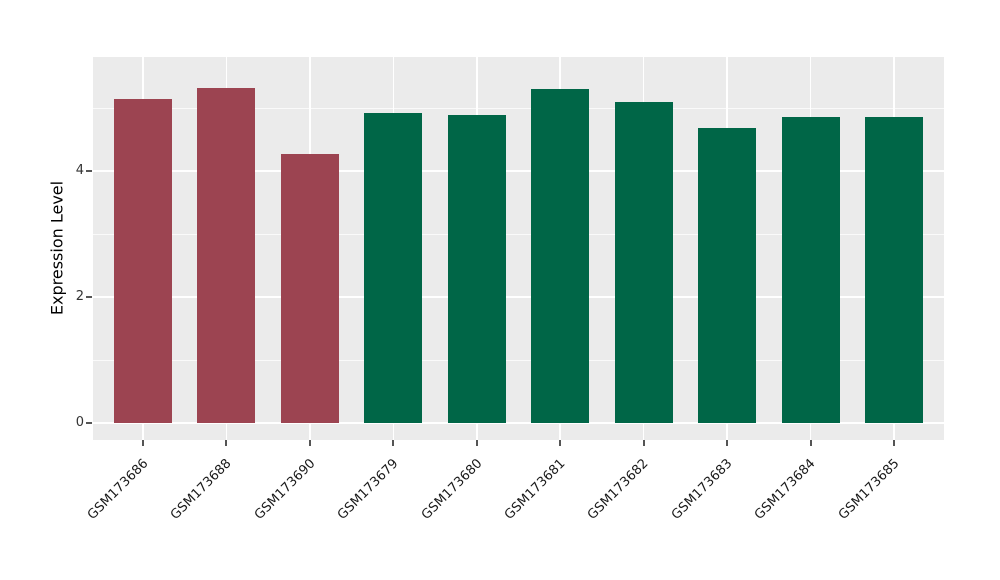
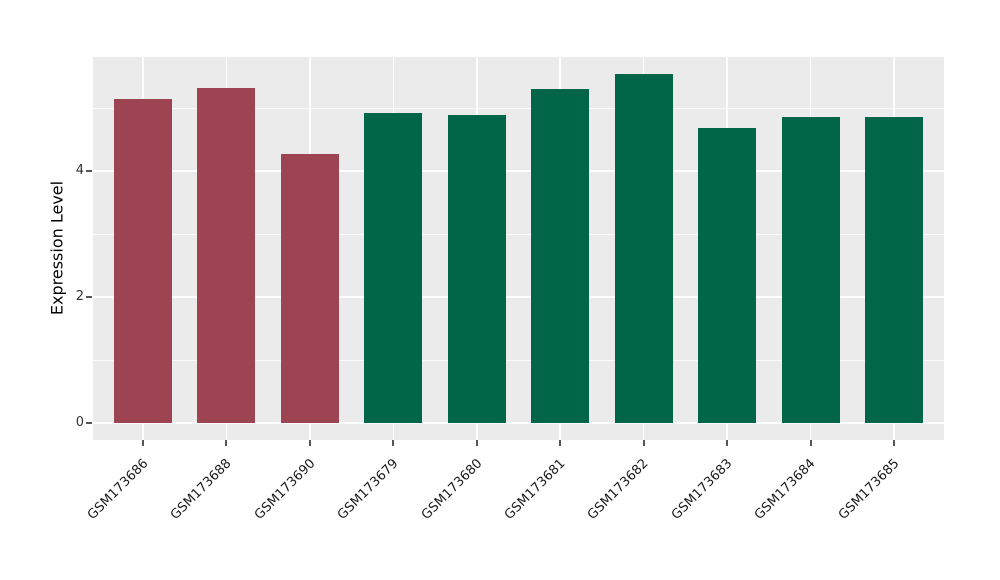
GSM173682: 5.1 -> 5.5
